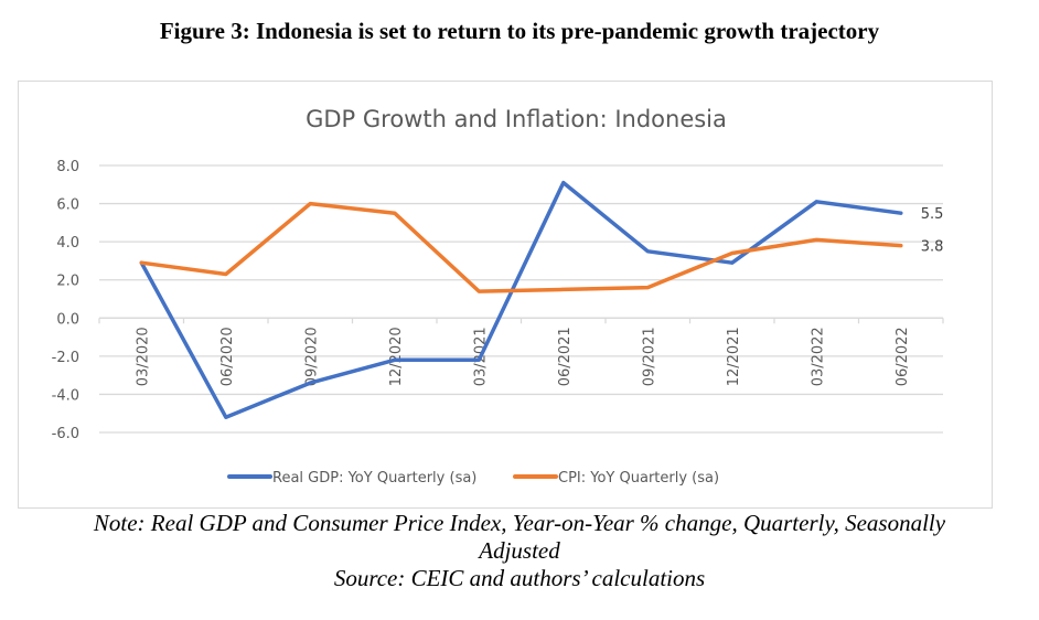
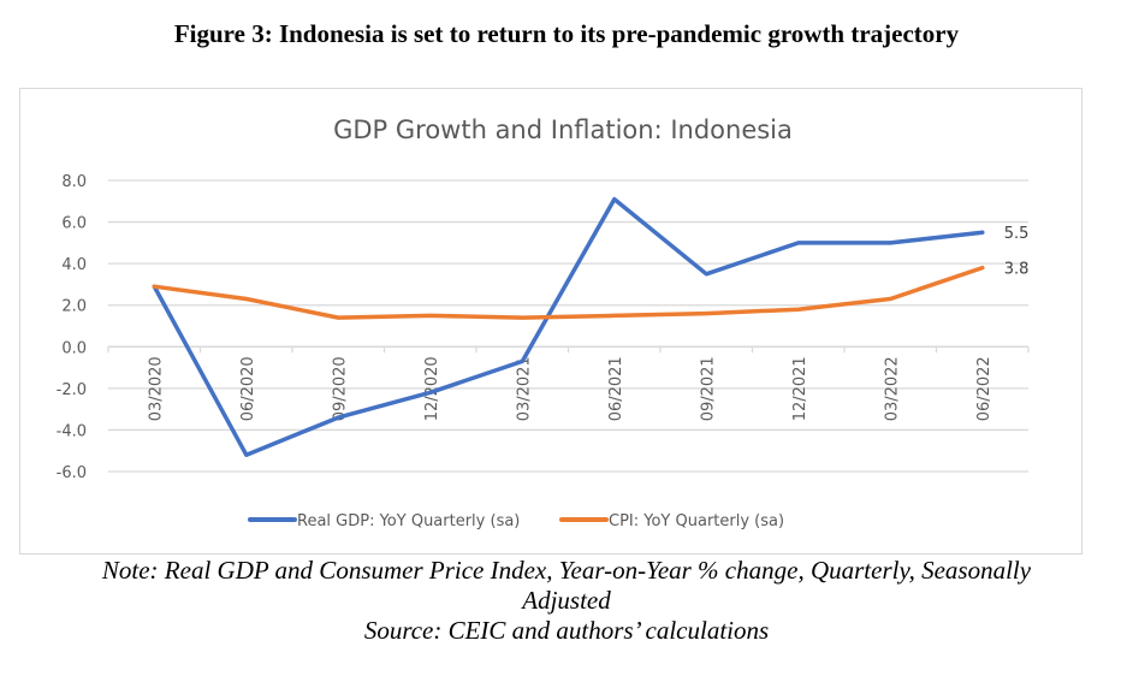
CPI: YoY Quarterly (sa)/09/2020: 6.0 -> 1.4
CPI: YoY Quarterly (sa)/12/2020: 5.5 -> 1.5
Real GDP: YoY Quarterly (sa)/03/2021: -2.2 -> -0.7
Real GDP: YoY Quarterly (sa)/12/2021: 2.9 -> 5.0
CPI: YoY Quarterly (sa)/12/2021: 3.4 -> 1.8
Real GDP: YoY Quarterly (sa)/03/2022: 6.1 -> 5.0
CPI: YoY Quarterly (sa)/03/2022: 4.1 -> 2.3
